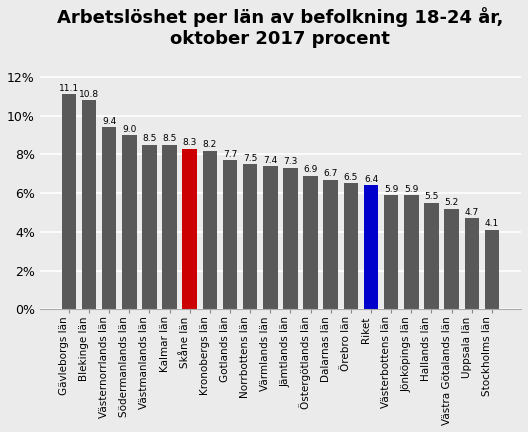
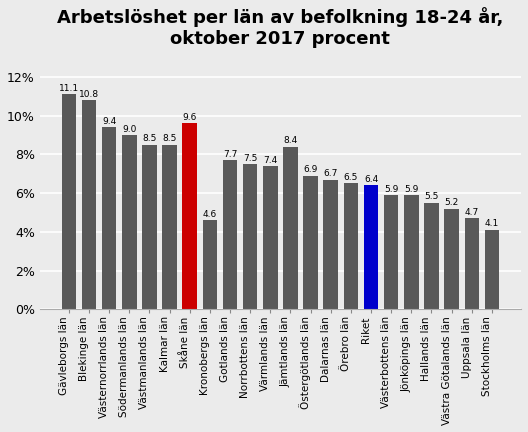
Skåne län: 8.3 -> 9.6
Kronobergs län: 8.2 -> 4.6
Jämtlands län: 7.3 -> 8.4
